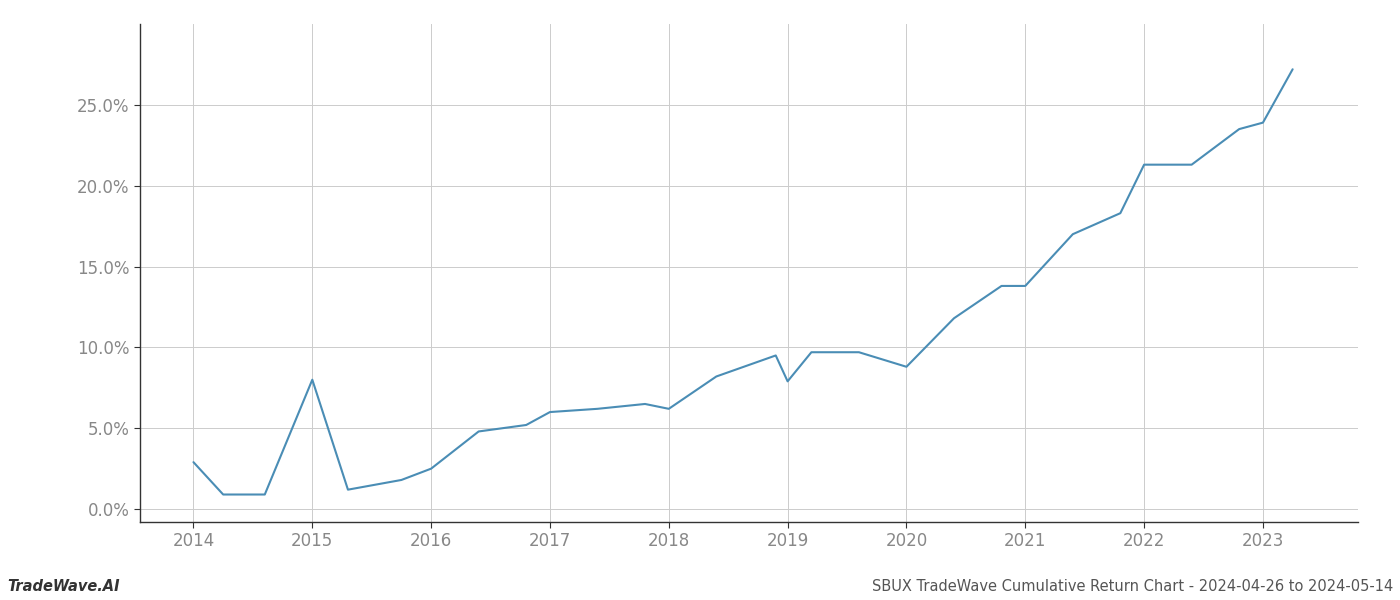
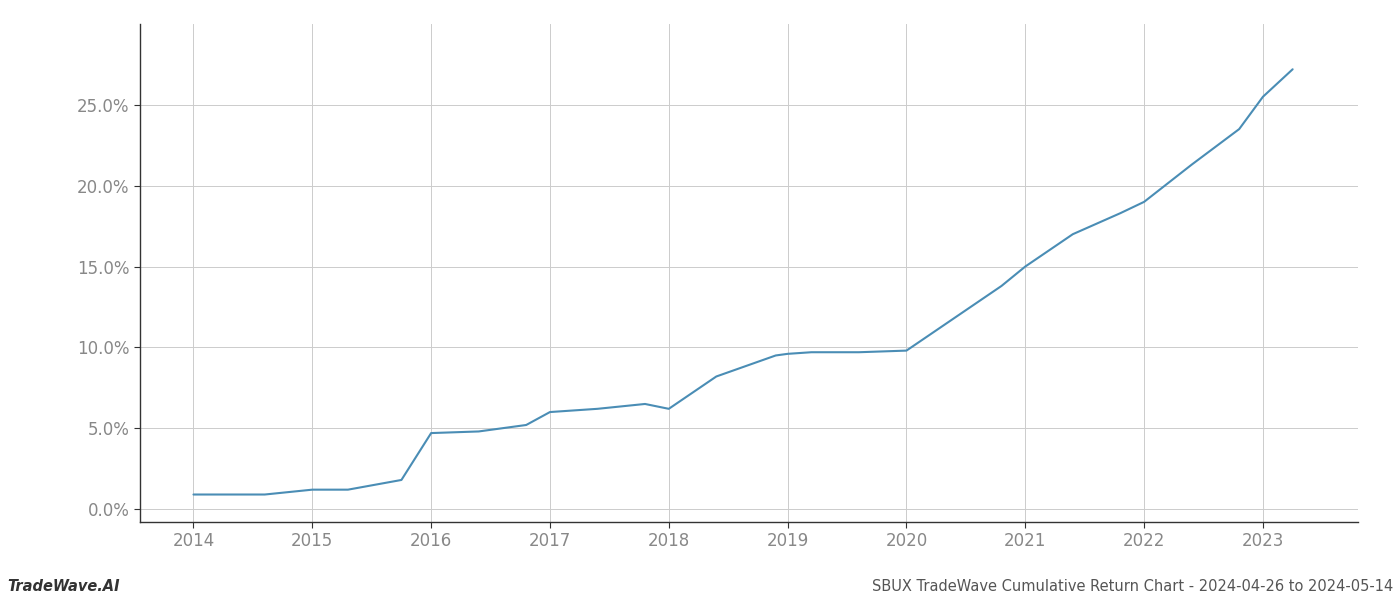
2014: 2.9% -> 0.9%
2015: 8.0% -> 1.2%
2016: 2.5% -> 4.7%
2019: 7.9% -> 9.6%
2020: 8.8% -> 9.8%
2021: 13.8% -> 15.0%
2022: 21.3% -> 19.0%
2023: 23.9% -> 25.5%
